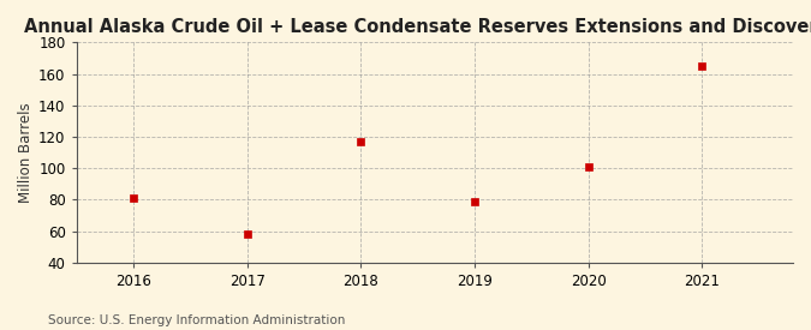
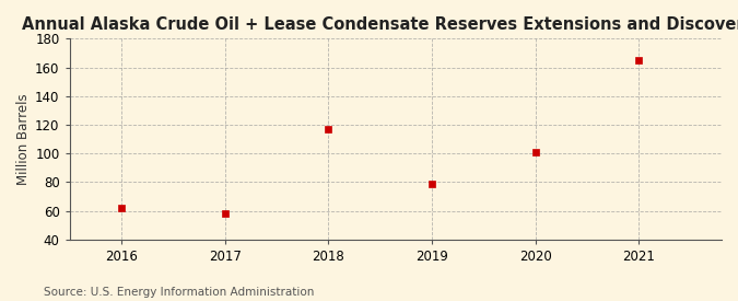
2016: 81 -> 62
